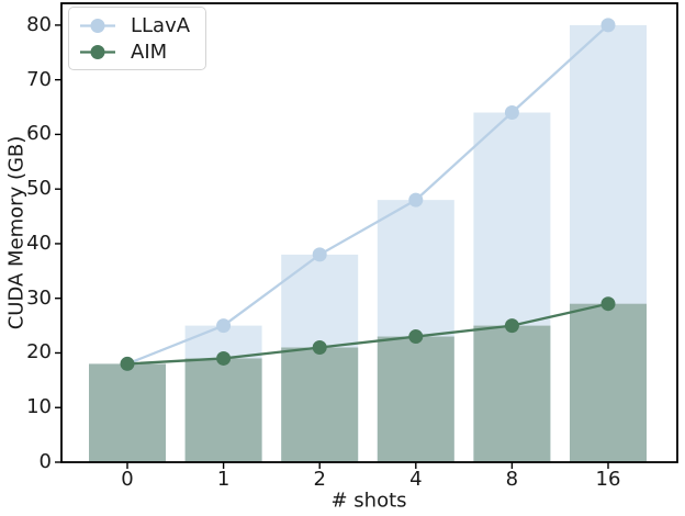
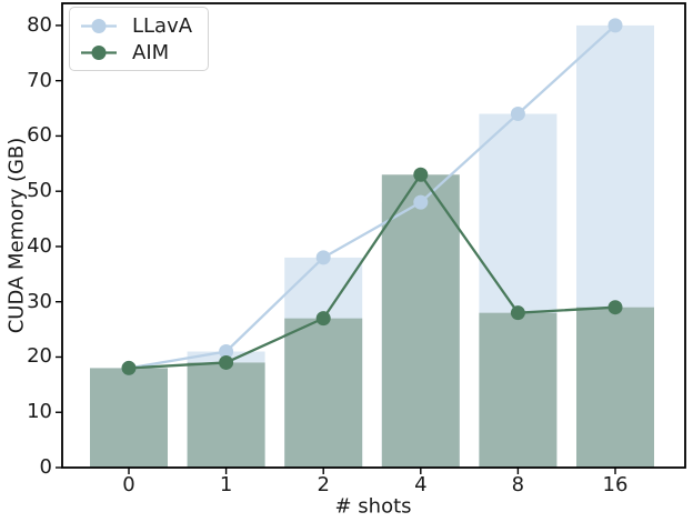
LLavA/1: 25 -> 21
AIM/2: 21 -> 27
AIM/4: 23 -> 53
AIM/8: 25 -> 28
